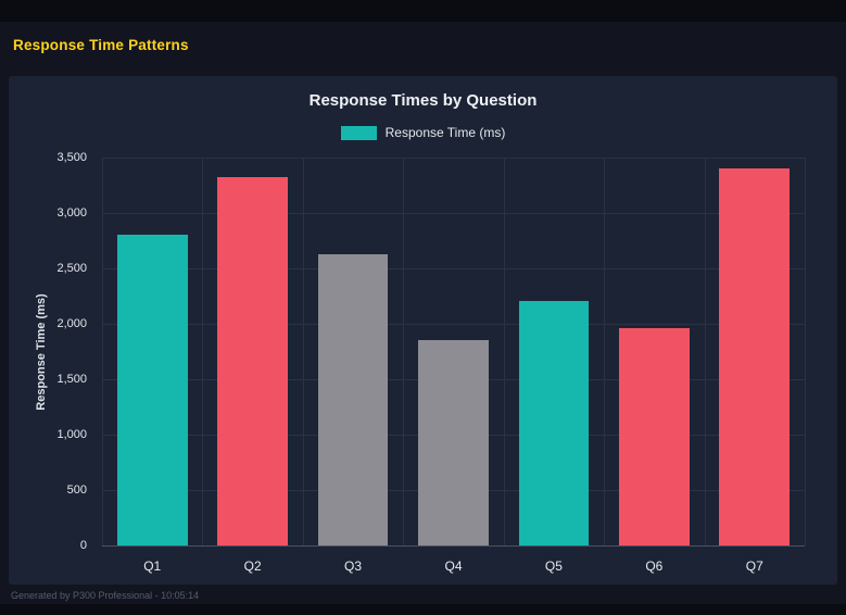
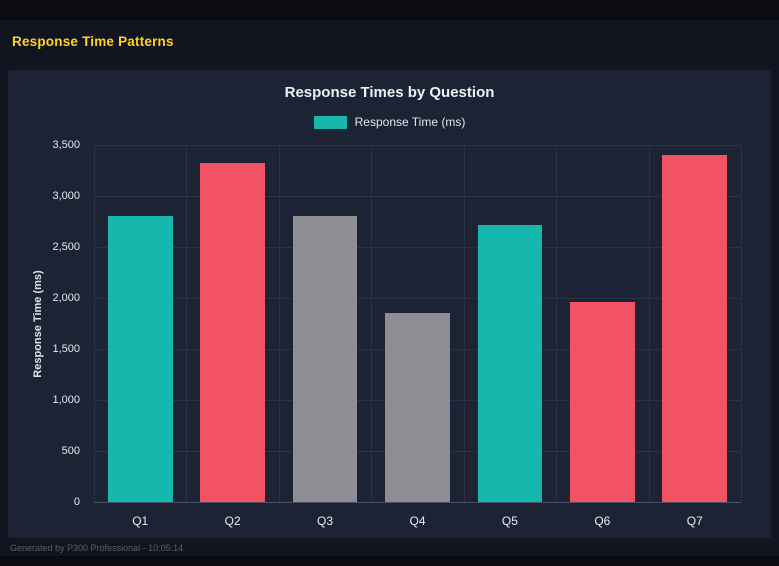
Q3: 2630 -> 2800
Q5: 2210 -> 2720
